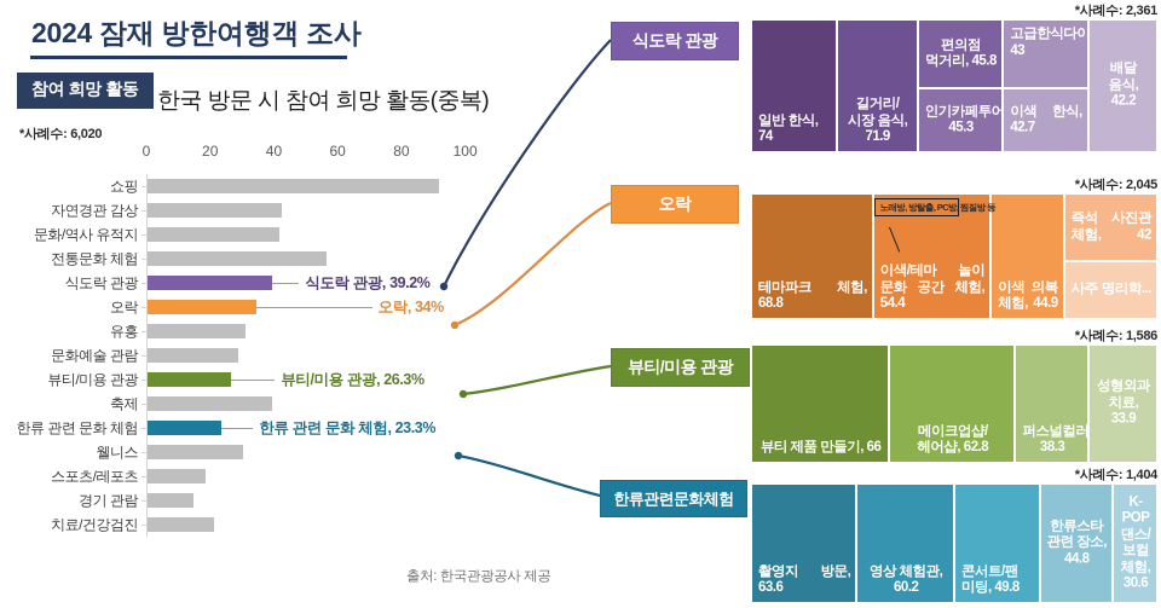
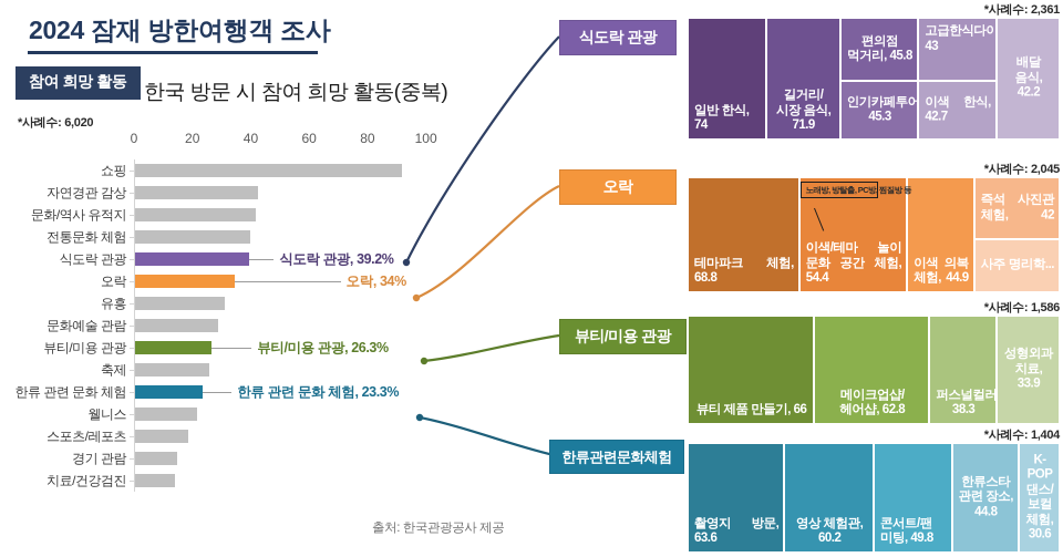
전통문화 체험: 56 -> 40
축제: 39 -> 25
웰니스: 30 -> 21
치료/건강검진: 21 -> 14
